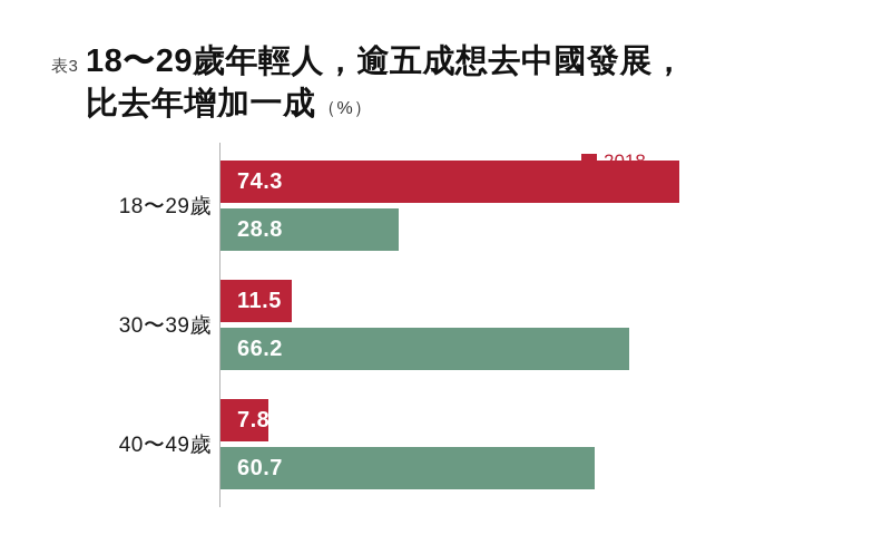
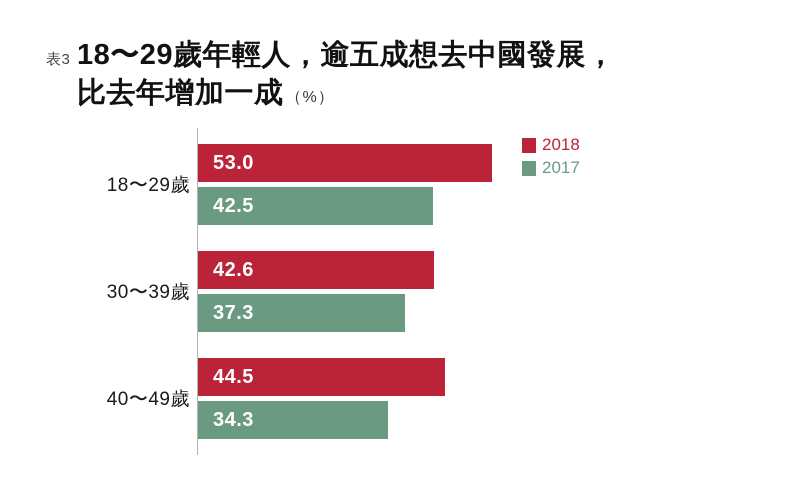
2018/18〜29歲: 74.3 -> 53.0
2017/18〜29歲: 28.8 -> 42.5
2018/30〜39歲: 11.5 -> 42.6
2017/30〜39歲: 66.2 -> 37.3
2018/40〜49歲: 7.8 -> 44.5
2017/40〜49歲: 60.7 -> 34.3
